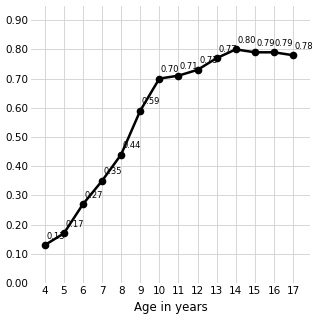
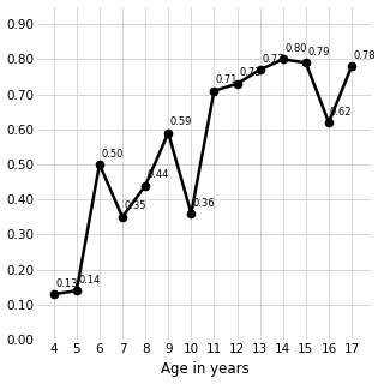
5: 0.17 -> 0.14
6: 0.27 -> 0.50
10: 0.70 -> 0.36
16: 0.79 -> 0.62
